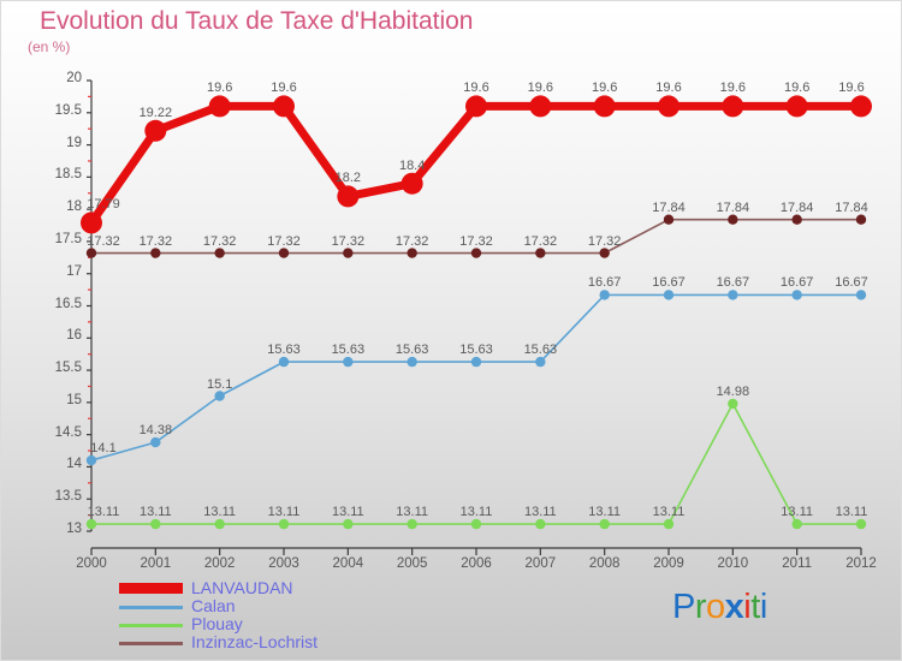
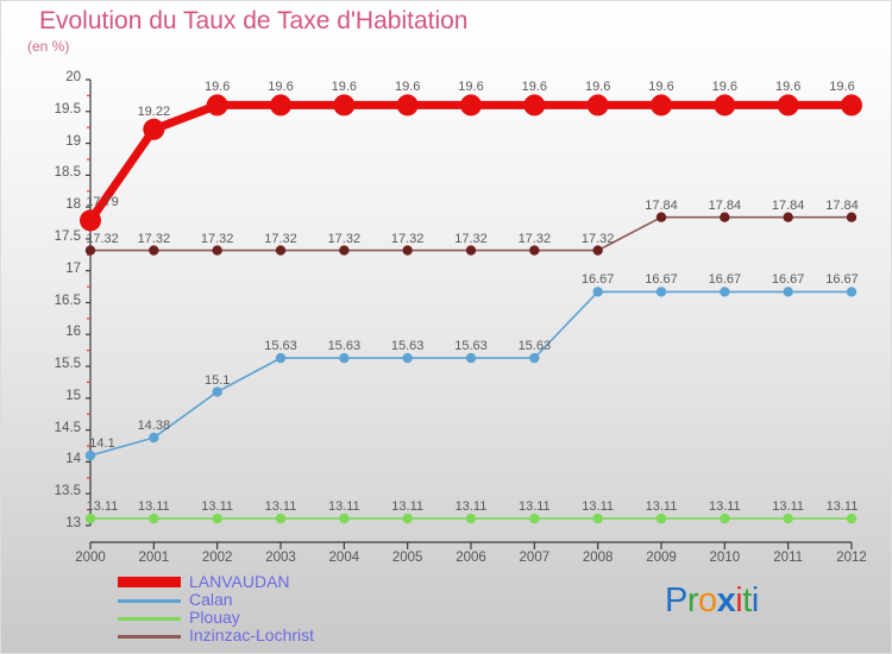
LANVAUDAN/2004: 18.2 -> 19.6
LANVAUDAN/2005: 18.4 -> 19.6
Plouay/2010: 14.98 -> 13.11
